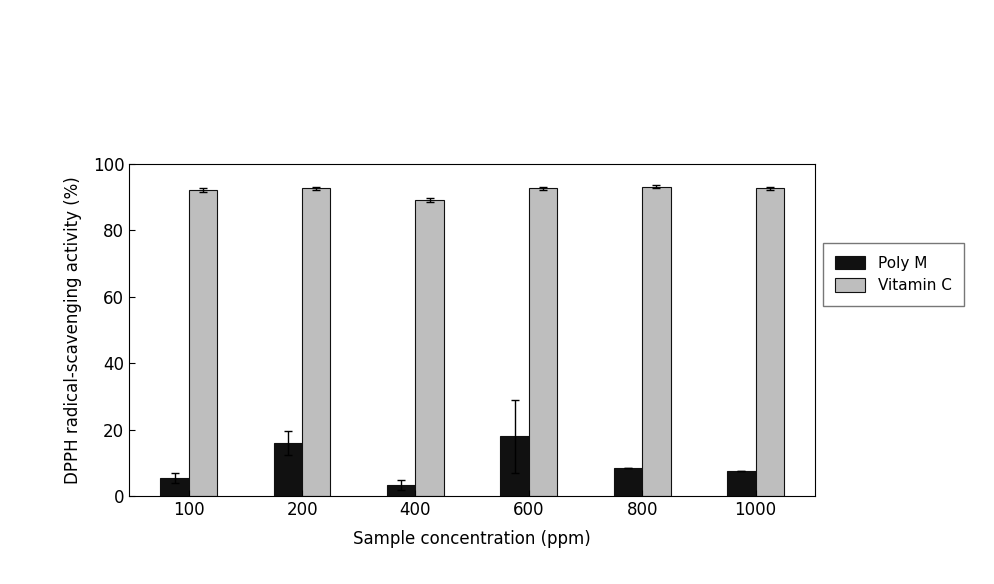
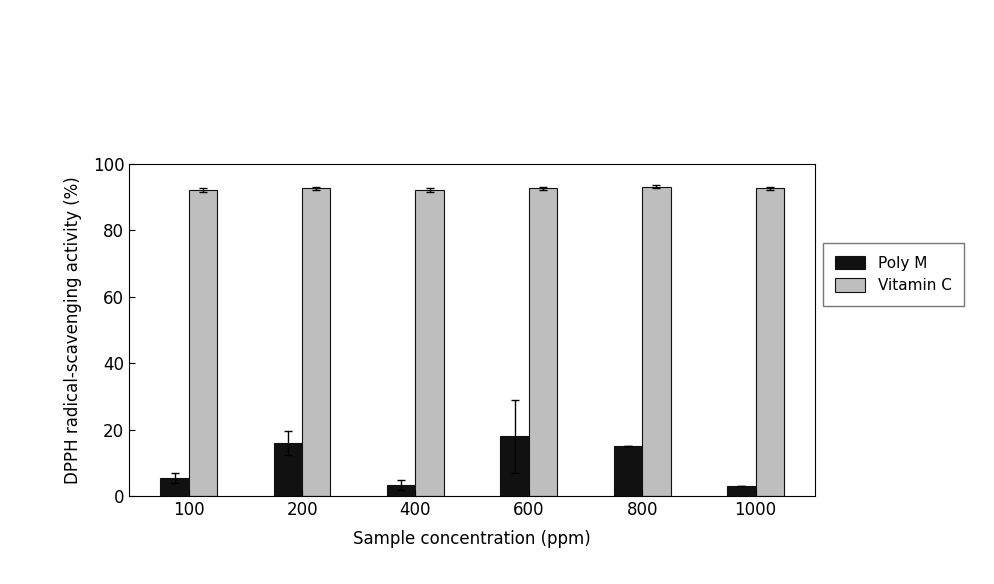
Vitamin C/400: 89.0 -> 92.0
Poly M/800: 8.5 -> 15.0
Poly M/1000: 7.5 -> 3.0
